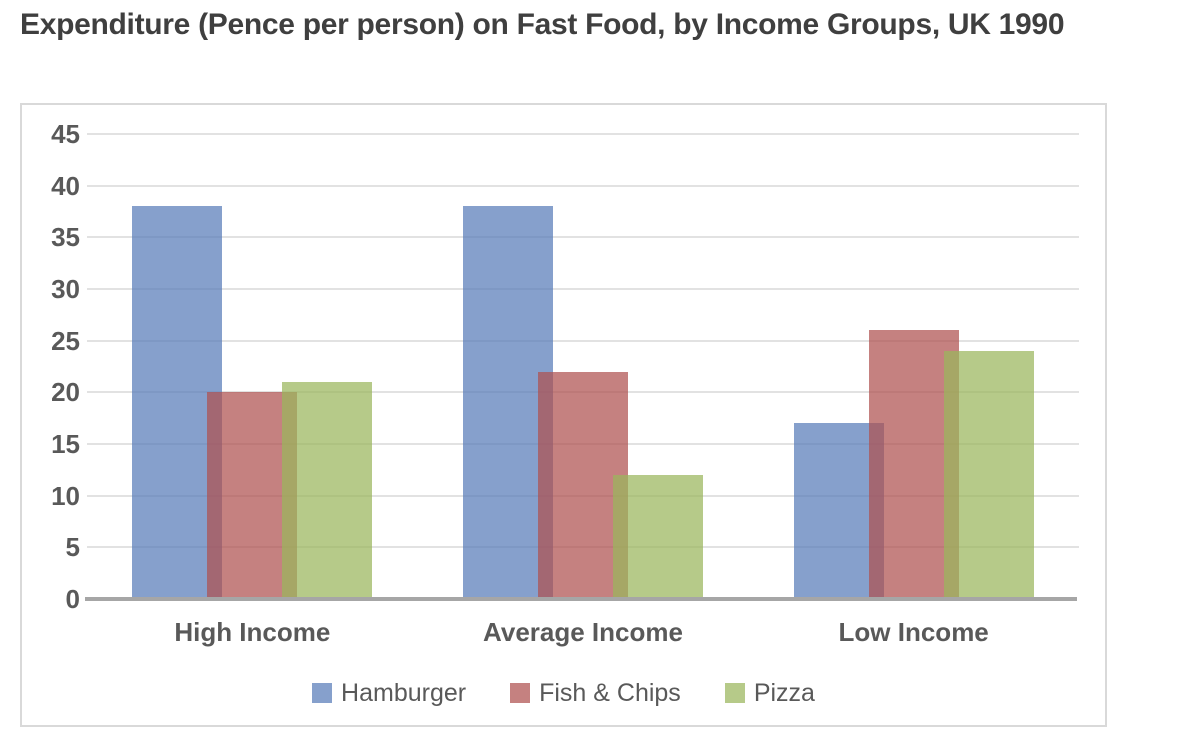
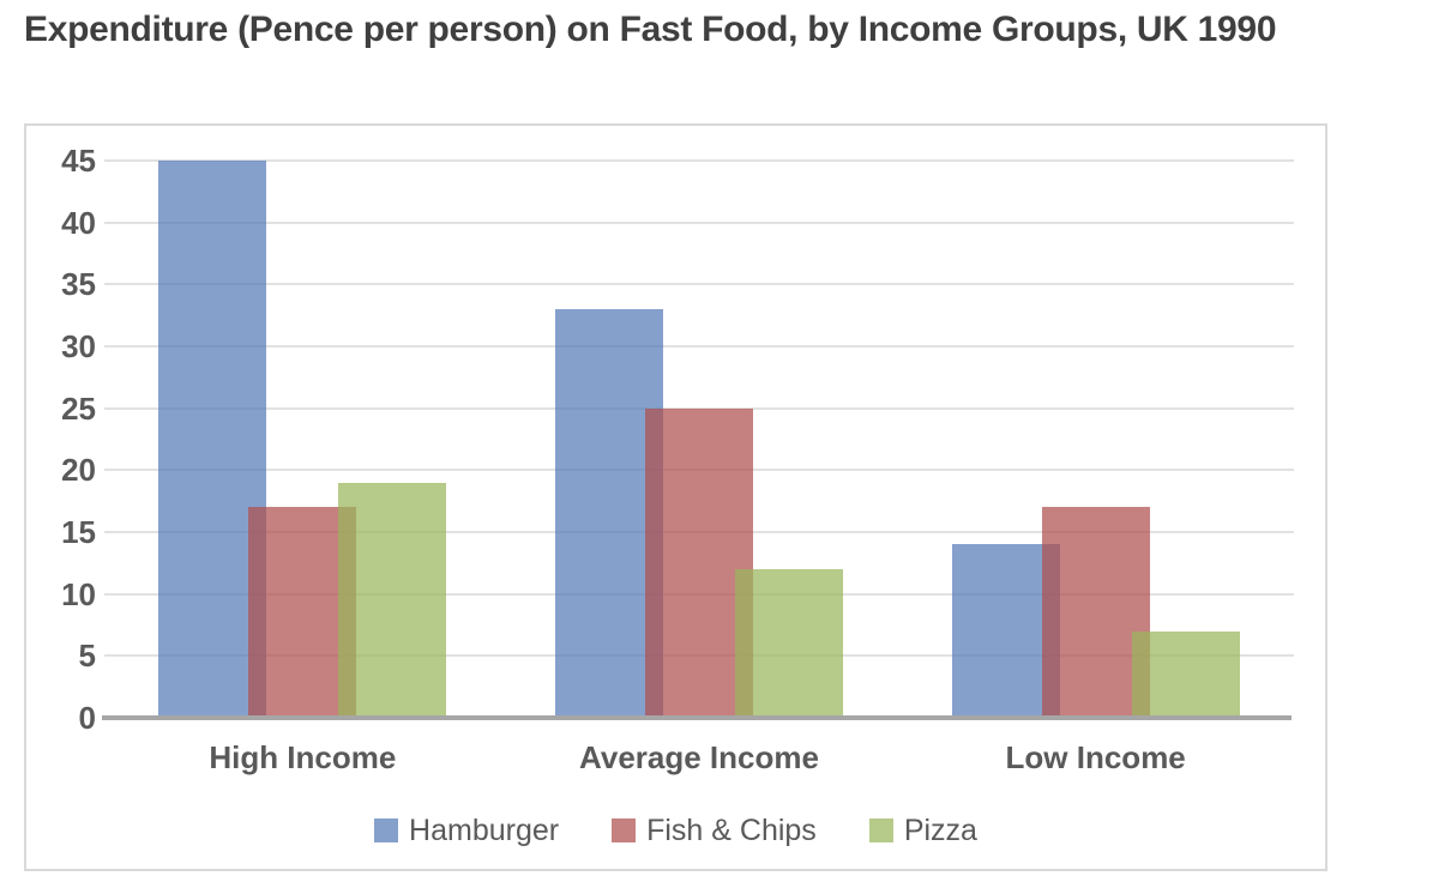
Hamburger/High Income: 38 -> 45
Fish & Chips/High Income: 20 -> 17
Pizza/High Income: 21 -> 19
Hamburger/Average Income: 38 -> 33
Fish & Chips/Average Income: 22 -> 25
Hamburger/Low Income: 17 -> 14
Fish & Chips/Low Income: 26 -> 17
Pizza/Low Income: 24 -> 7
